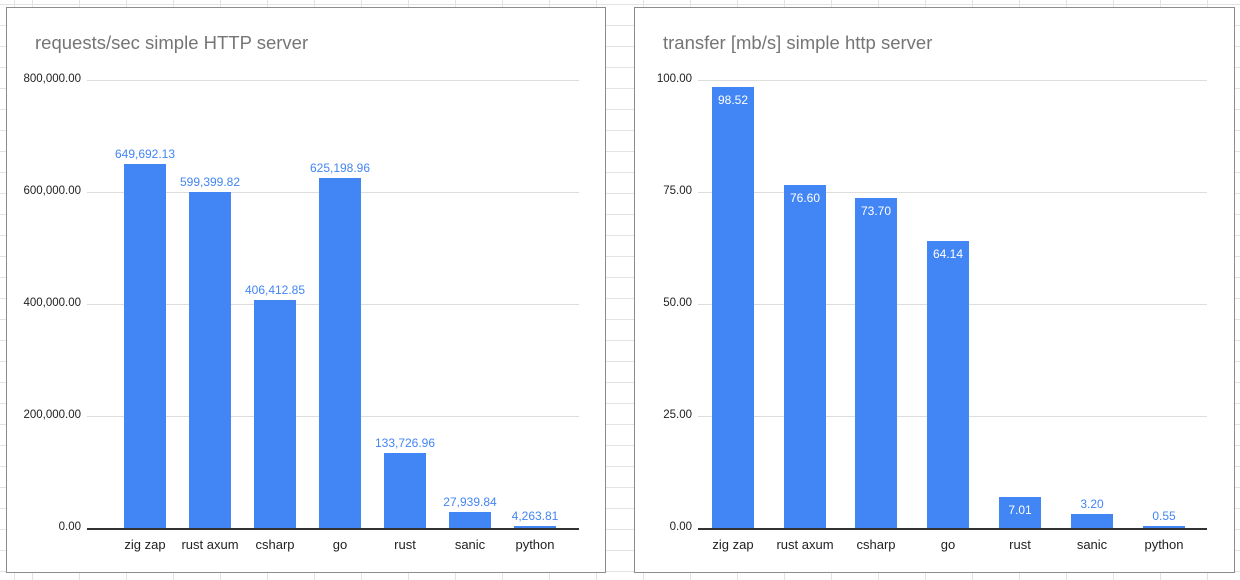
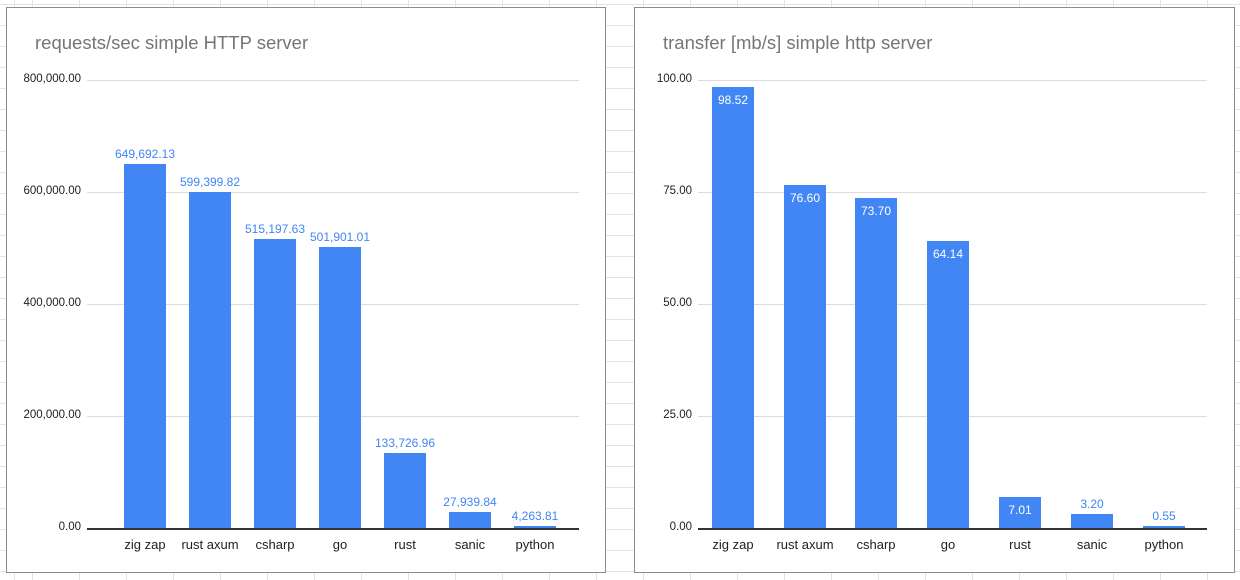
requests/sec simple HTTP server/csharp: 406,412.85 -> 515,197.63
requests/sec simple HTTP server/go: 625,198.96 -> 501,901.01
